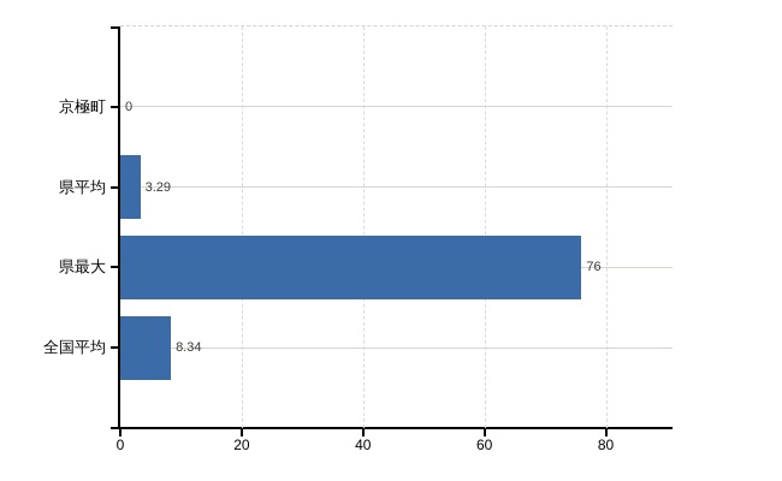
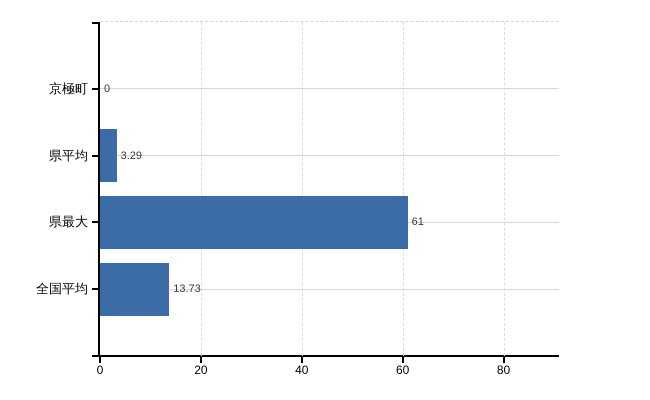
県最大: 76 -> 61
全国平均: 8.34 -> 13.73
